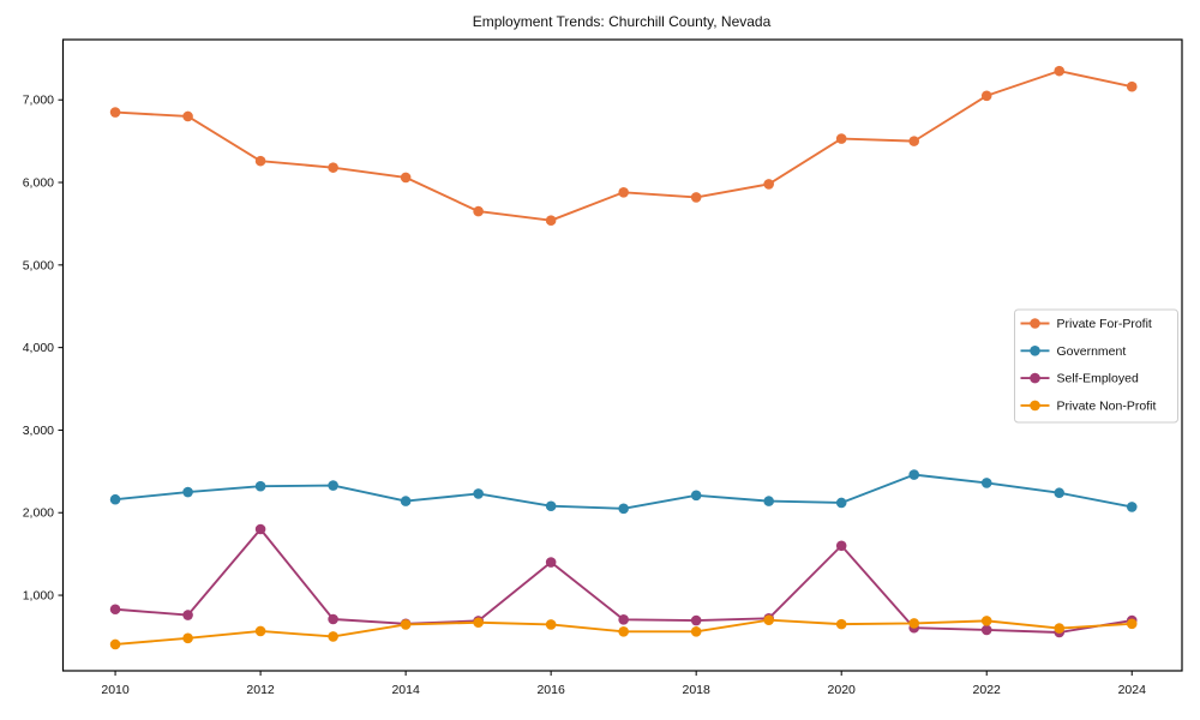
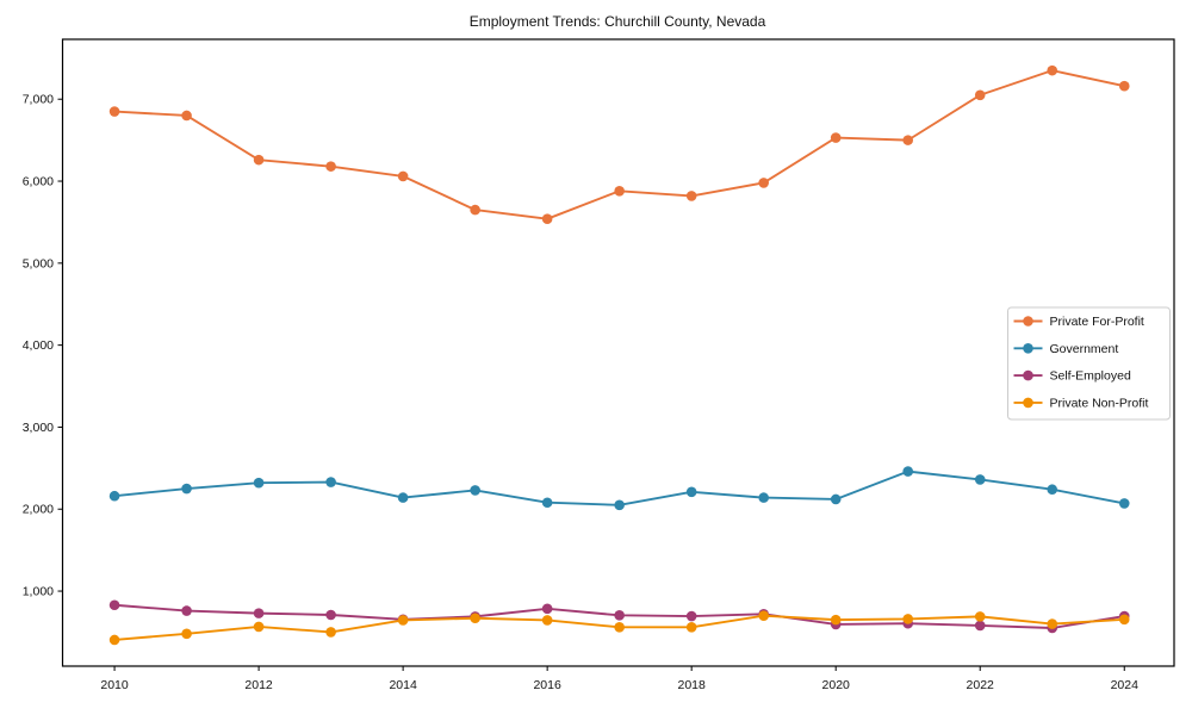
Self-Employed/2012: 1800 -> 700
Self-Employed/2016: 1400 -> 800
Self-Employed/2020: 1600 -> 600
